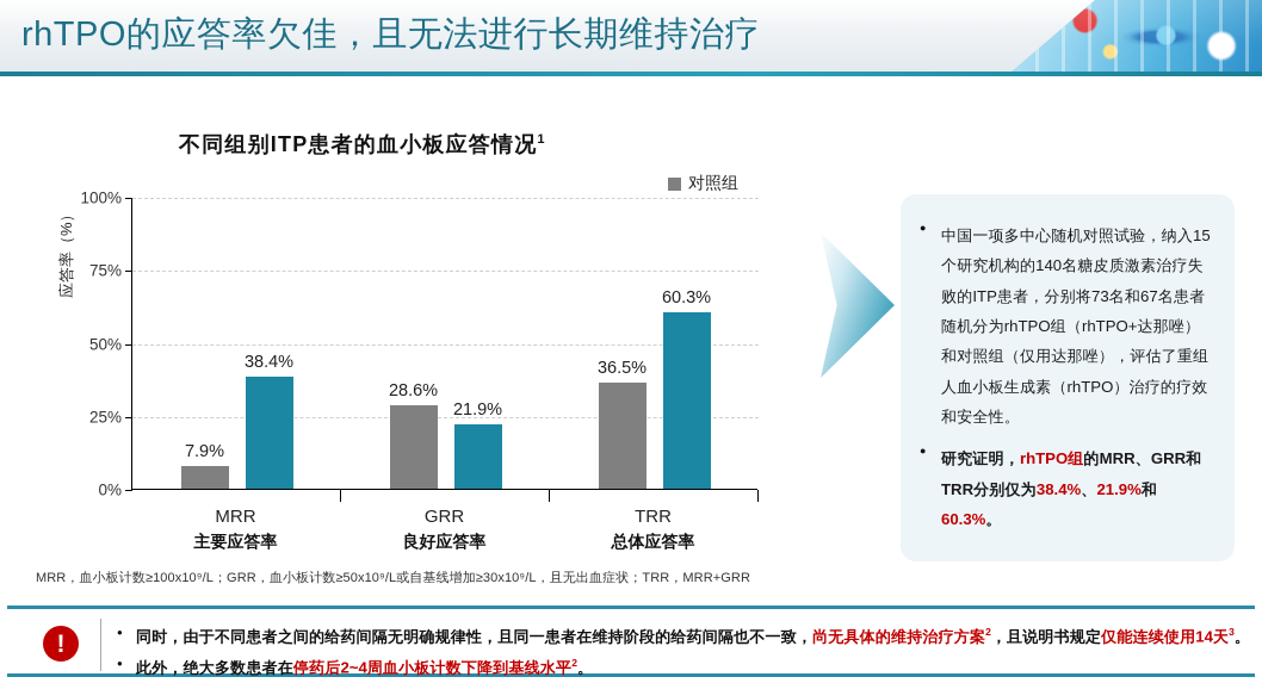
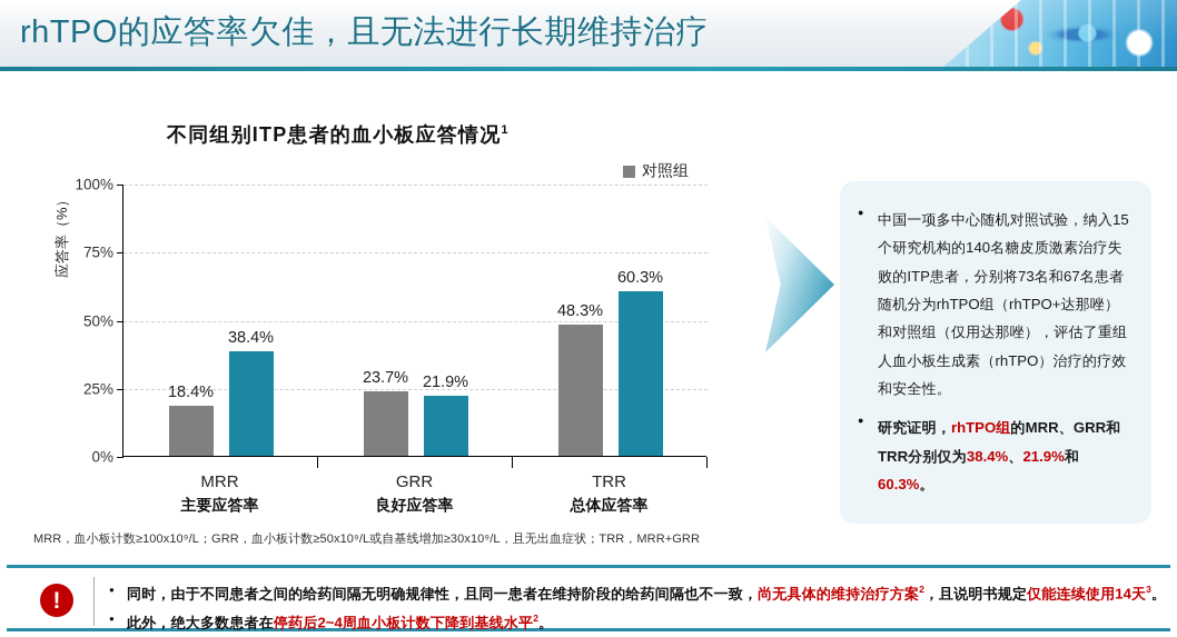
对照组/MRR: 7.9% -> 18.4%
对照组/GRR: 28.6% -> 23.7%
对照组/TRR: 36.5% -> 48.3%
